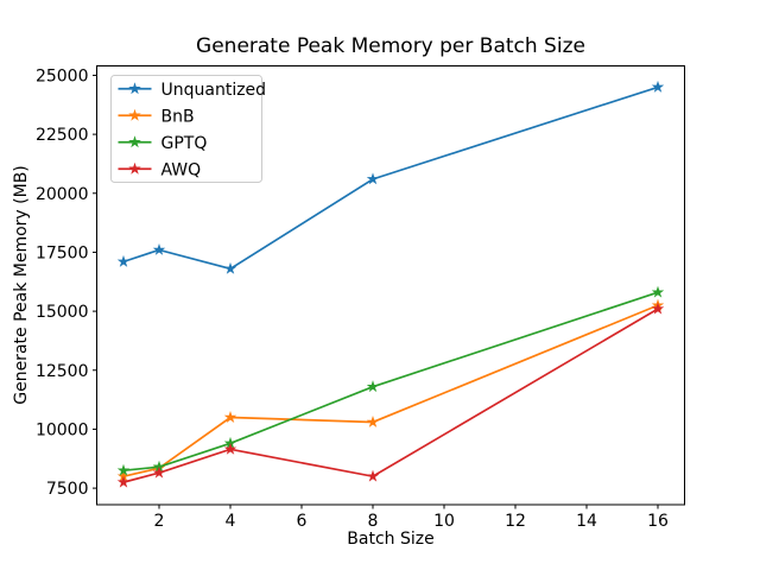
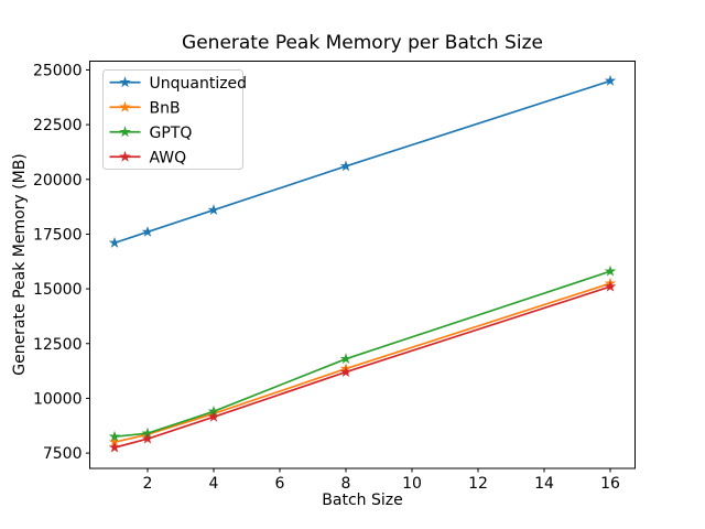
Unquantized/4: 16800 -> 18600
BnB/4: 10500 -> 9300
BnB/8: 10300 -> 11400
AWQ/8: 8000 -> 11200
